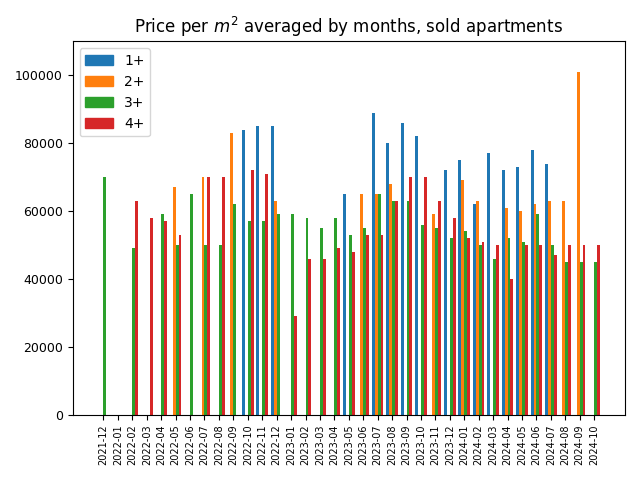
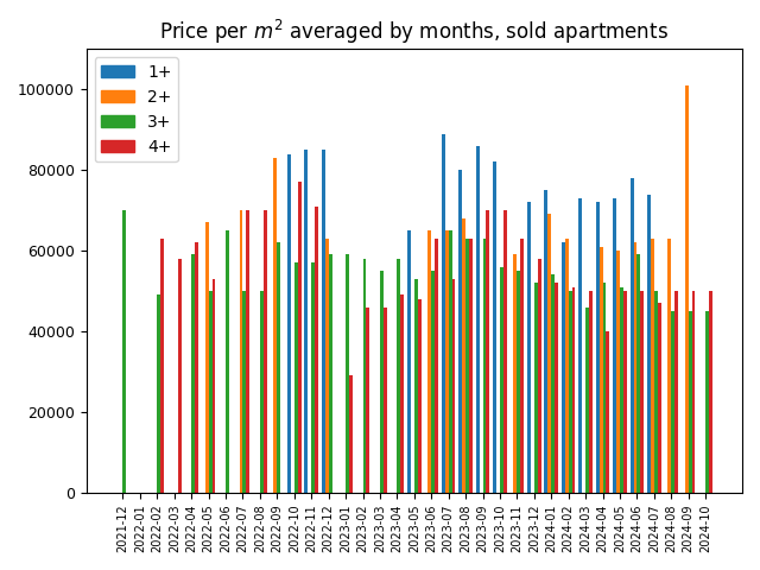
4+/2022-04: 57000 -> 62000
4+/2022-10: 72000 -> 77000
4+/2023-06: 53000 -> 63000
1+/2024-03: 77000 -> 73000
